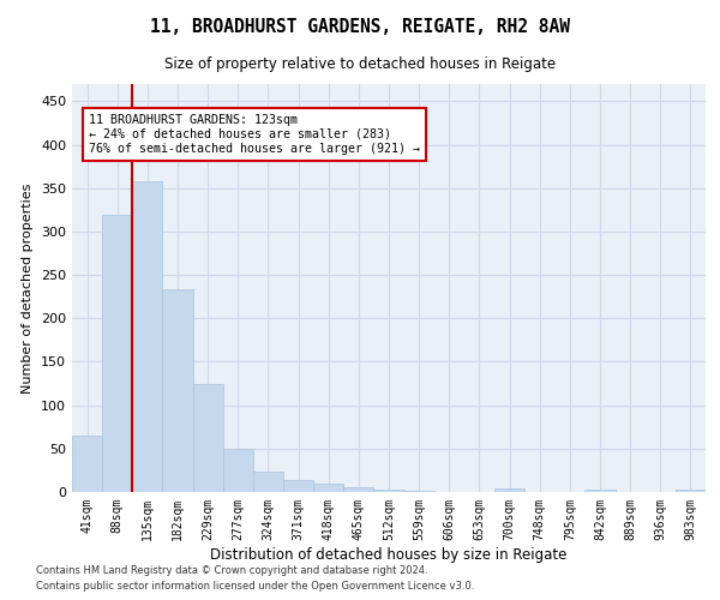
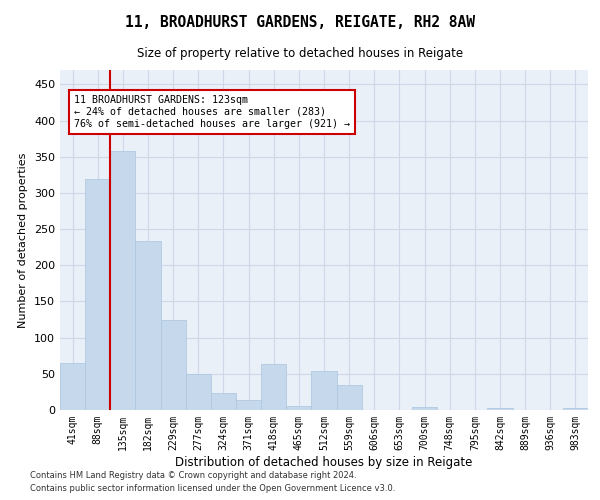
418sqm: 9 -> 64
512sqm: 3 -> 54
559sqm: 1 -> 34
